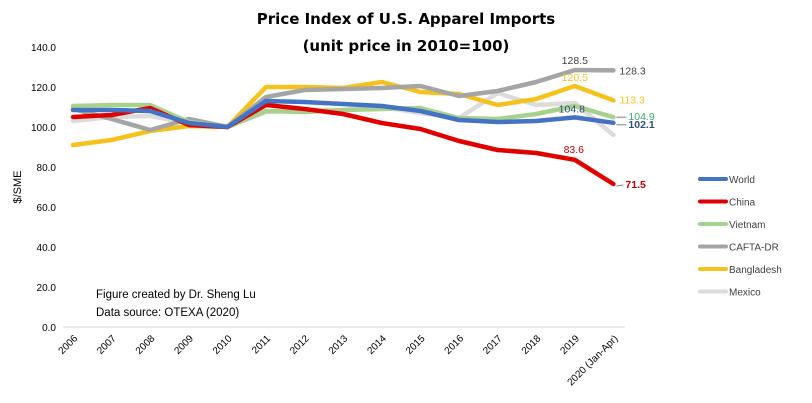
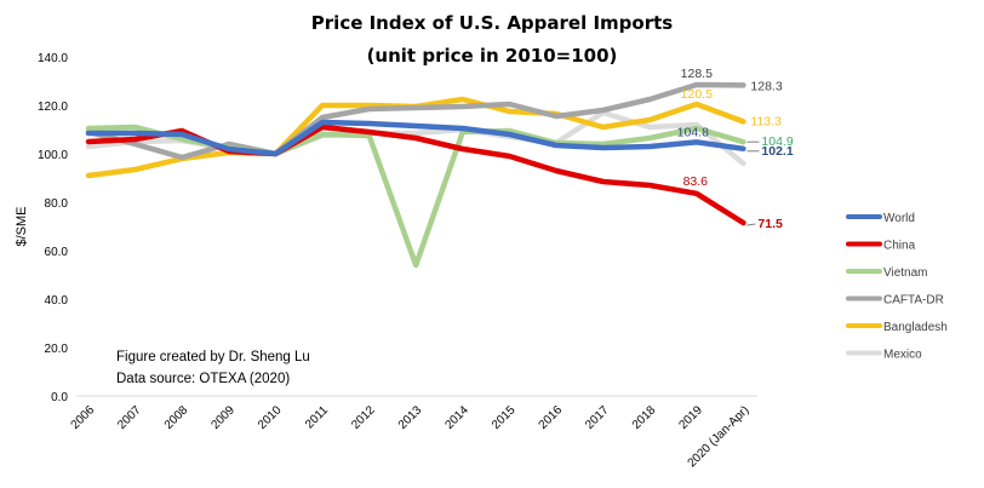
Vietnam/2008: 111 -> 106
Vietnam/2013: 108 -> 54
